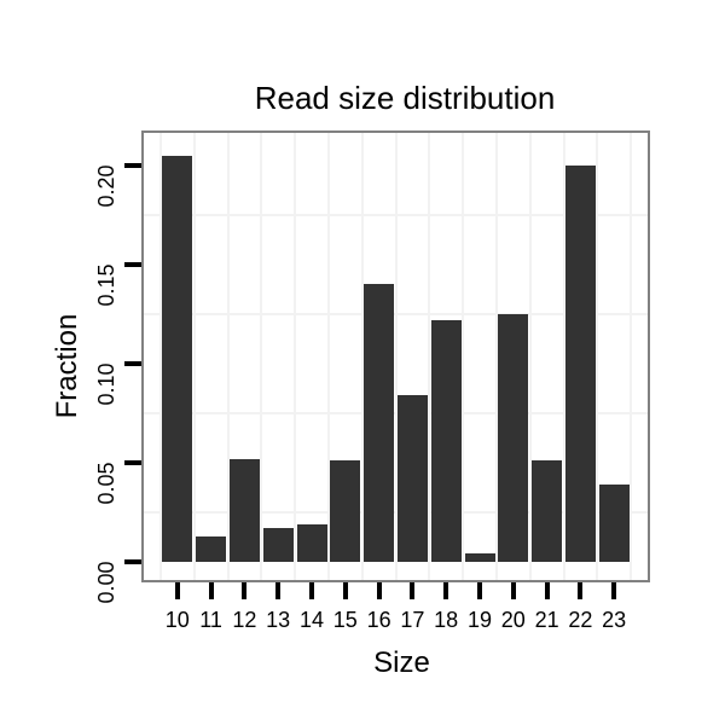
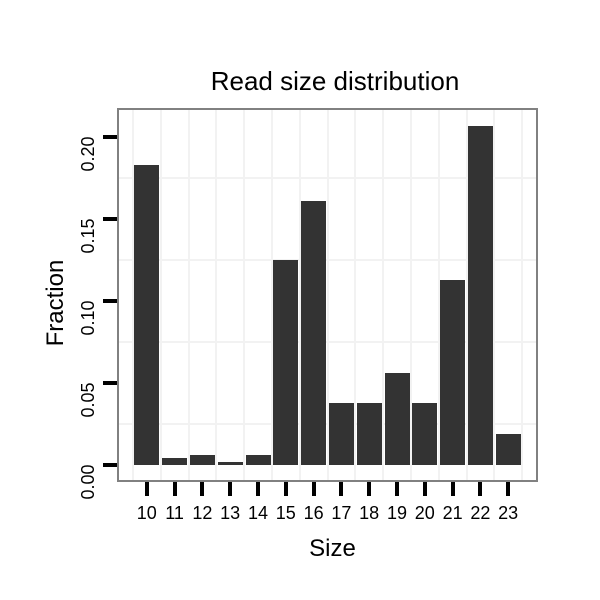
10: 0.205 -> 0.183
11: 0.013 -> 0.004
12: 0.052 -> 0.006
13: 0.017 -> 0.002
14: 0.019 -> 0.006
15: 0.051 -> 0.125
16: 0.140 -> 0.161
17: 0.084 -> 0.038
18: 0.122 -> 0.038
19: 0.004 -> 0.056
20: 0.125 -> 0.038
21: 0.051 -> 0.113
22: 0.200 -> 0.207
23: 0.039 -> 0.019
